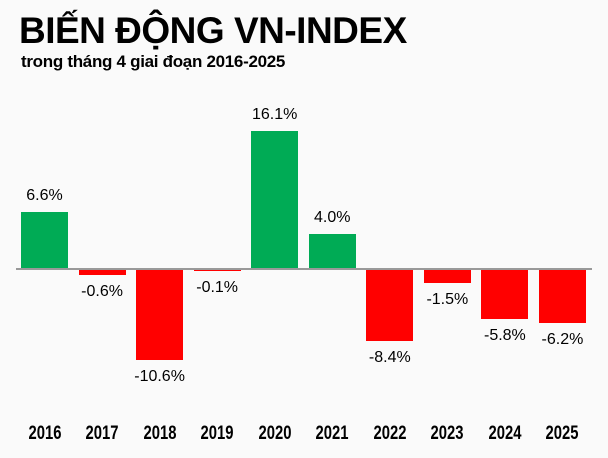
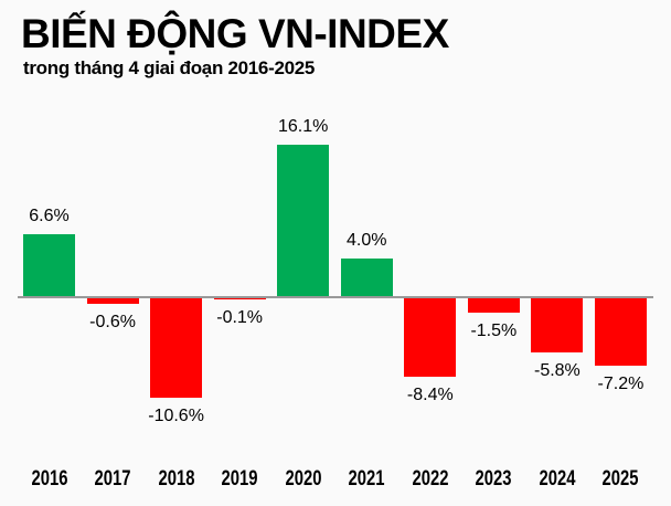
2025: -6.2% -> -7.2%
